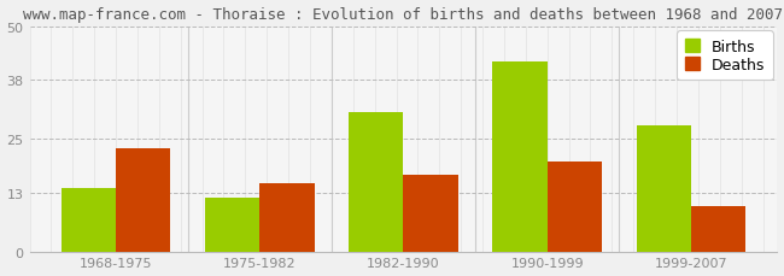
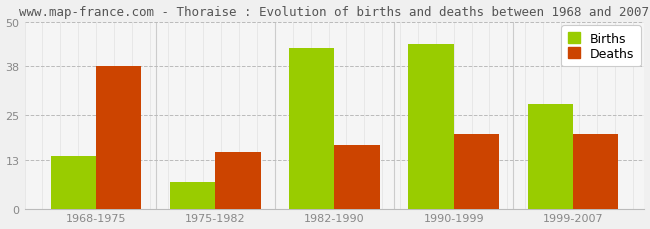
Deaths/1968-1975: 23 -> 38
Births/1975-1982: 12 -> 7
Births/1982-1990: 31 -> 43
Births/1990-1999: 42 -> 44
Deaths/1999-2007: 10 -> 20
